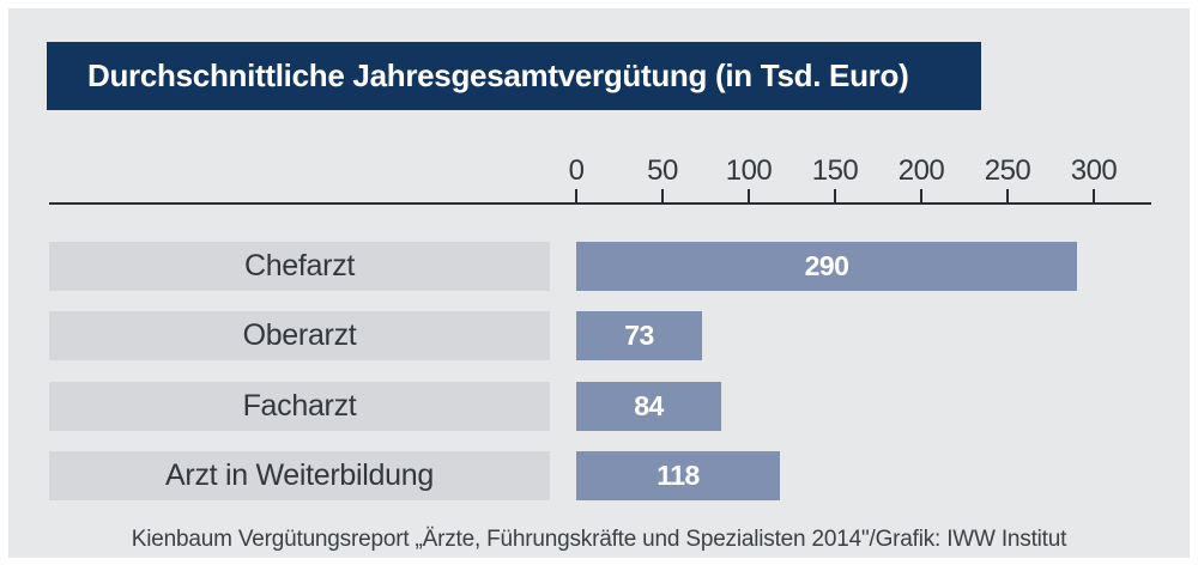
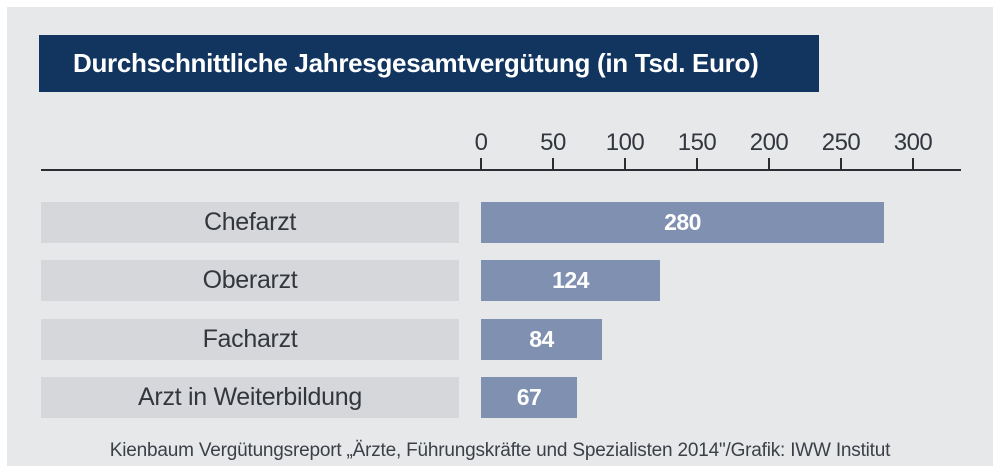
Chefarzt: 290 -> 280
Oberarzt: 73 -> 124
Arzt in Weiterbildung: 118 -> 67
